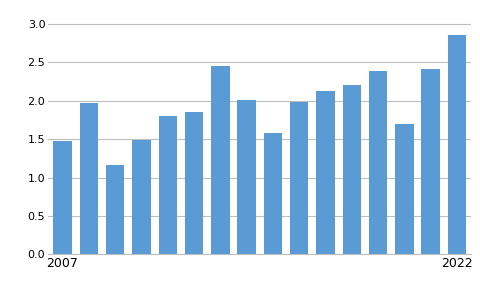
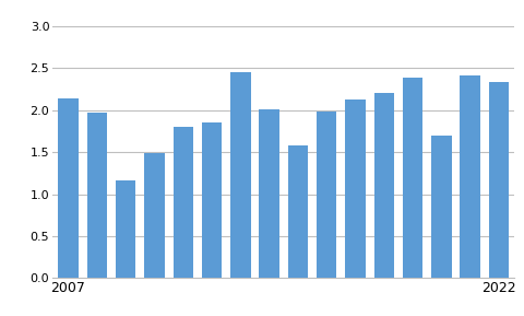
2007: 1.47 -> 2.14
2022: 2.86 -> 2.34
